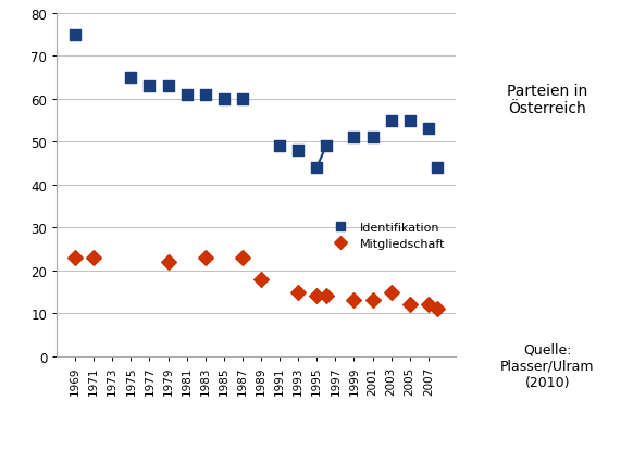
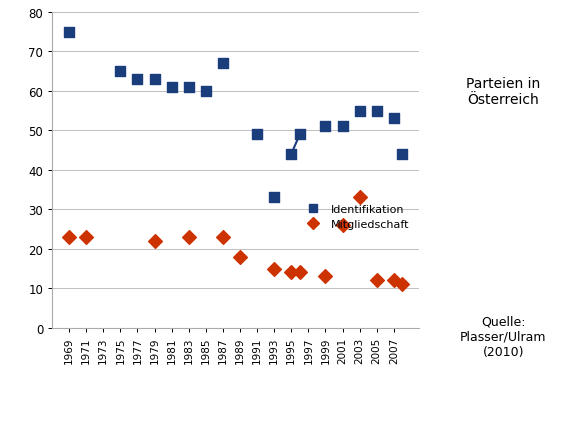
Identifikation/1987: 60 -> 67
Identifikation/1993: 48 -> 33
Mitgliedschaft/2001: 13 -> 26
Mitgliedschaft/2003: 15 -> 33
